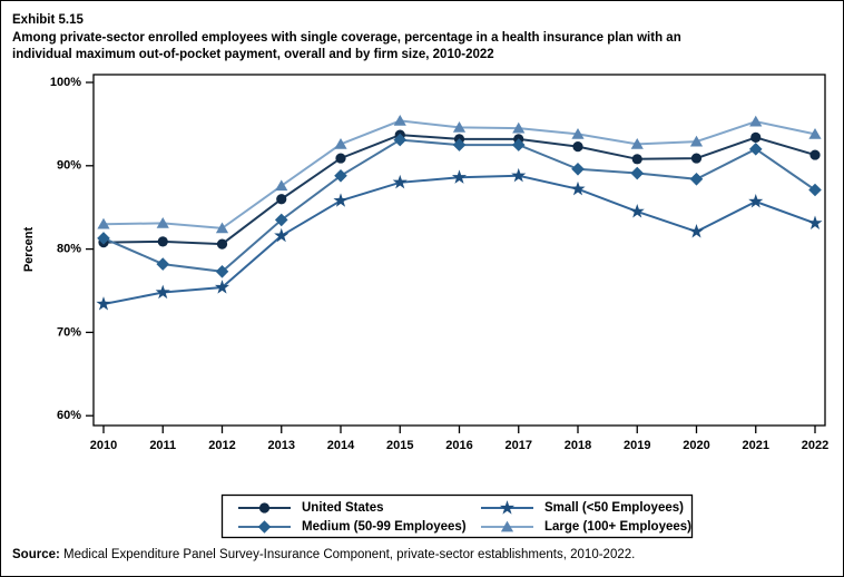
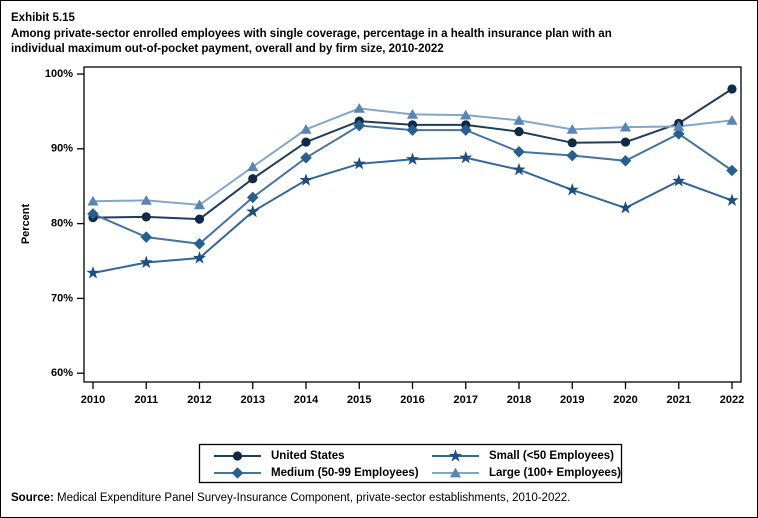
Large (100+ Employees)/2021: 95% -> 93%
United States/2022: 91% -> 98%
